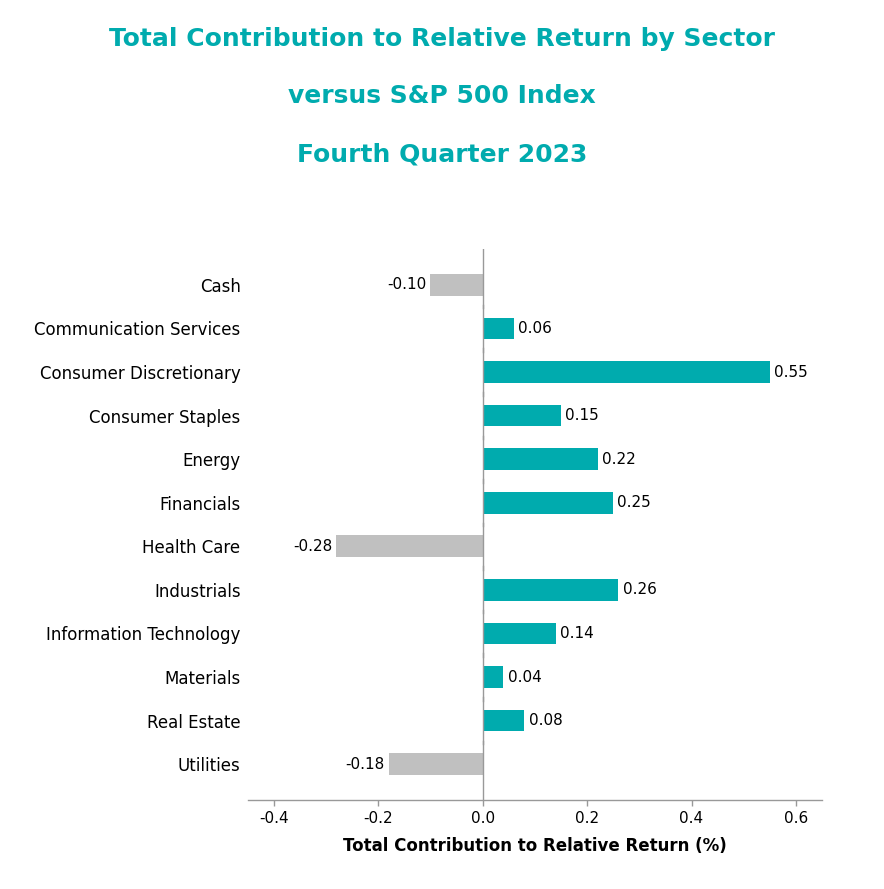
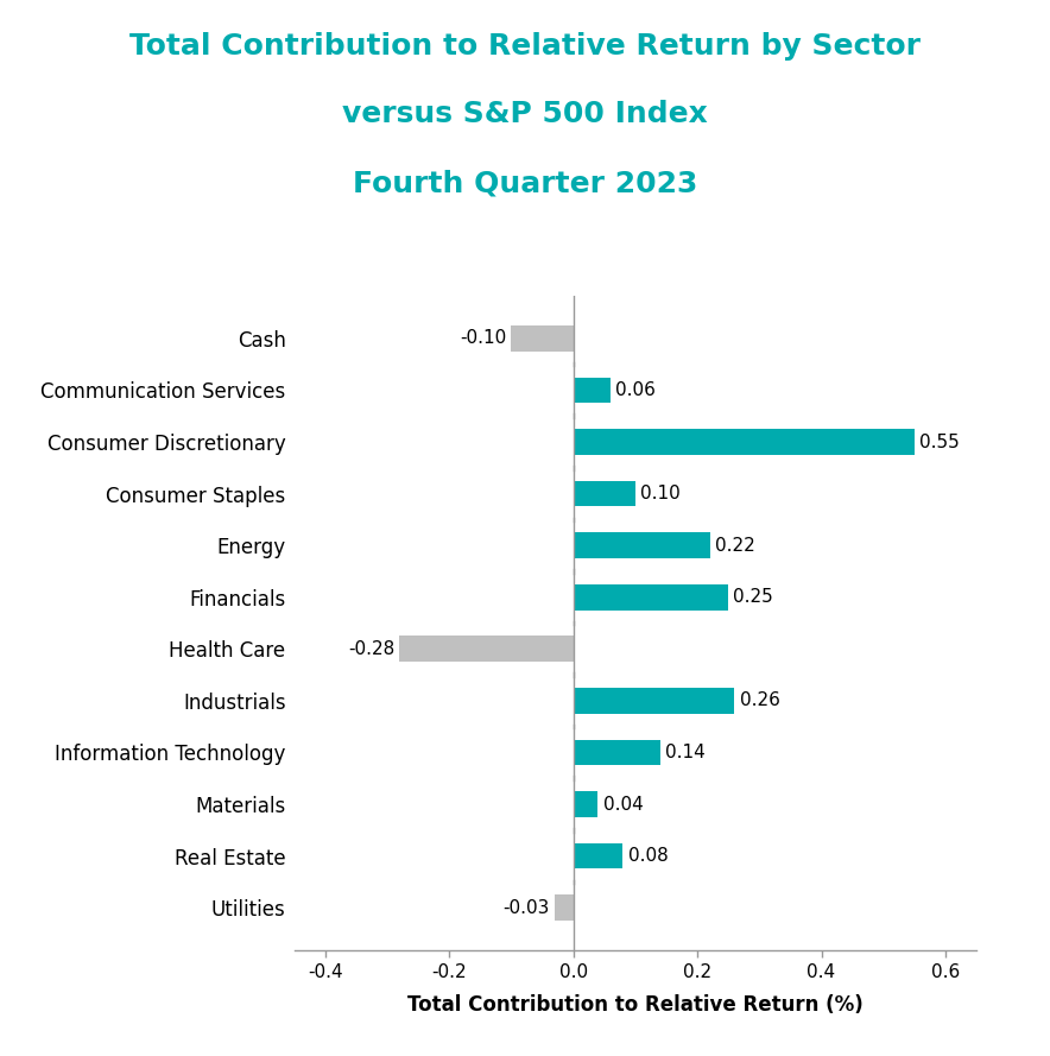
Consumer Staples: 0.15 -> 0.10
Utilities: -0.18 -> -0.03
